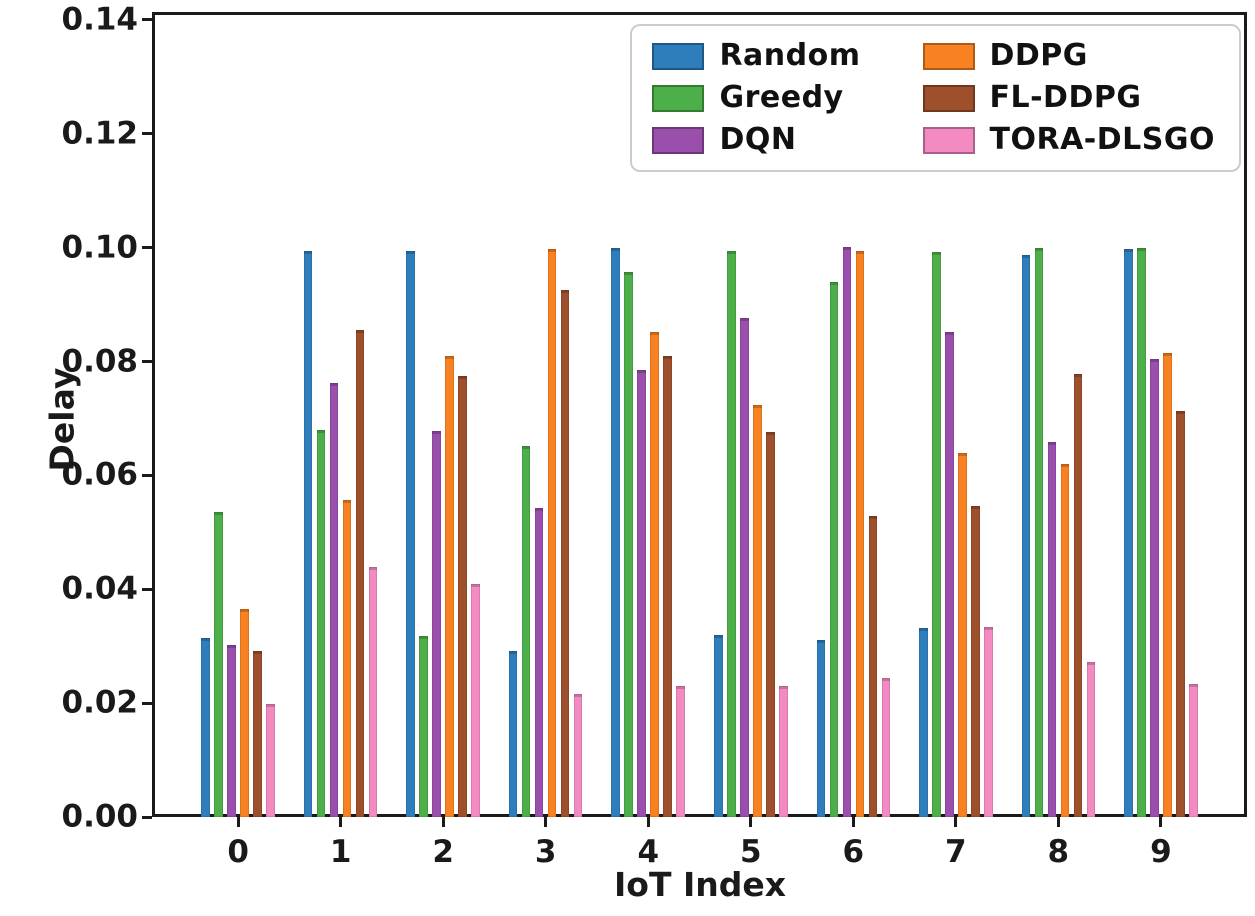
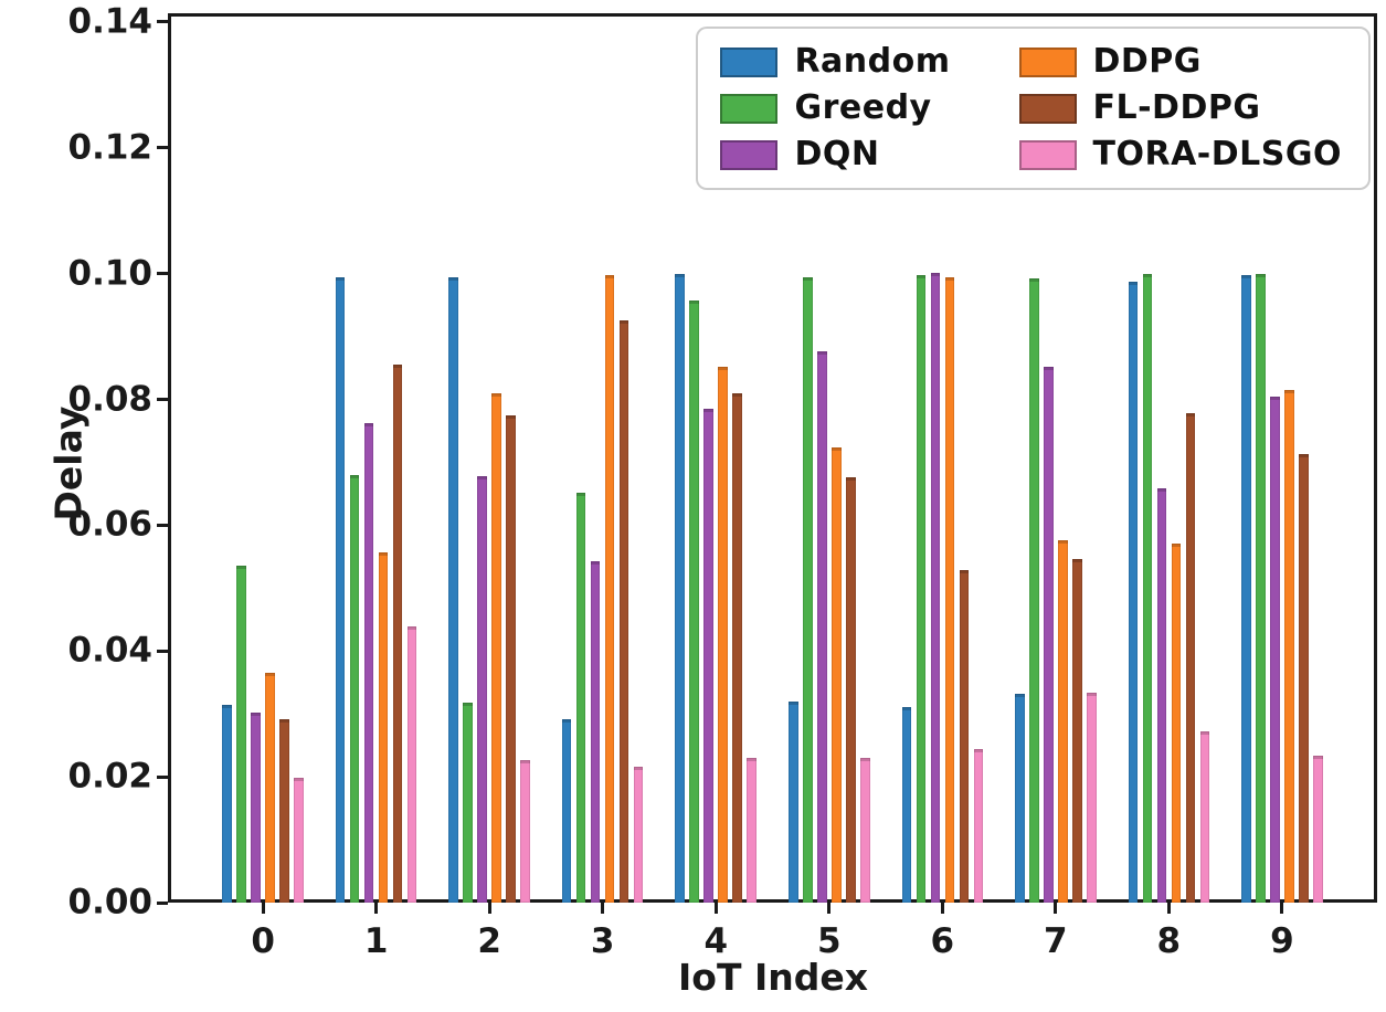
TORA-DLSGO/2: 0.041 -> 0.023
Greedy/6: 0.094 -> 0.100
DDPG/7: 0.064 -> 0.058
DDPG/8: 0.062 -> 0.057
